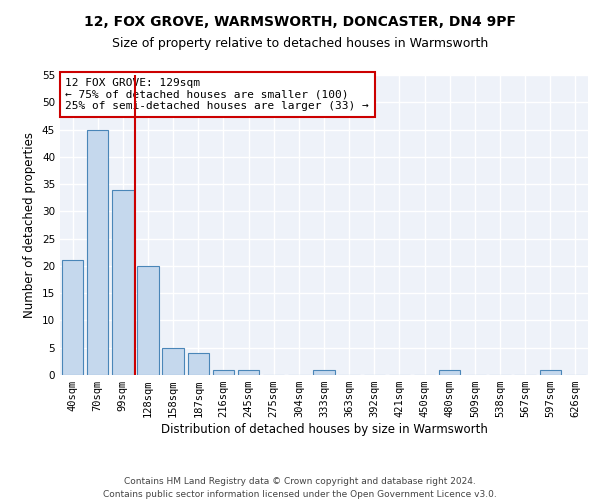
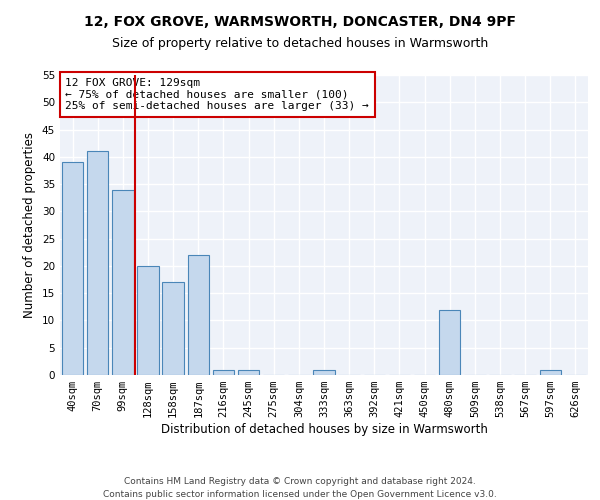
40sqm: 21 -> 39
70sqm: 45 -> 41
158sqm: 5 -> 17
187sqm: 4 -> 22
480sqm: 1 -> 12
